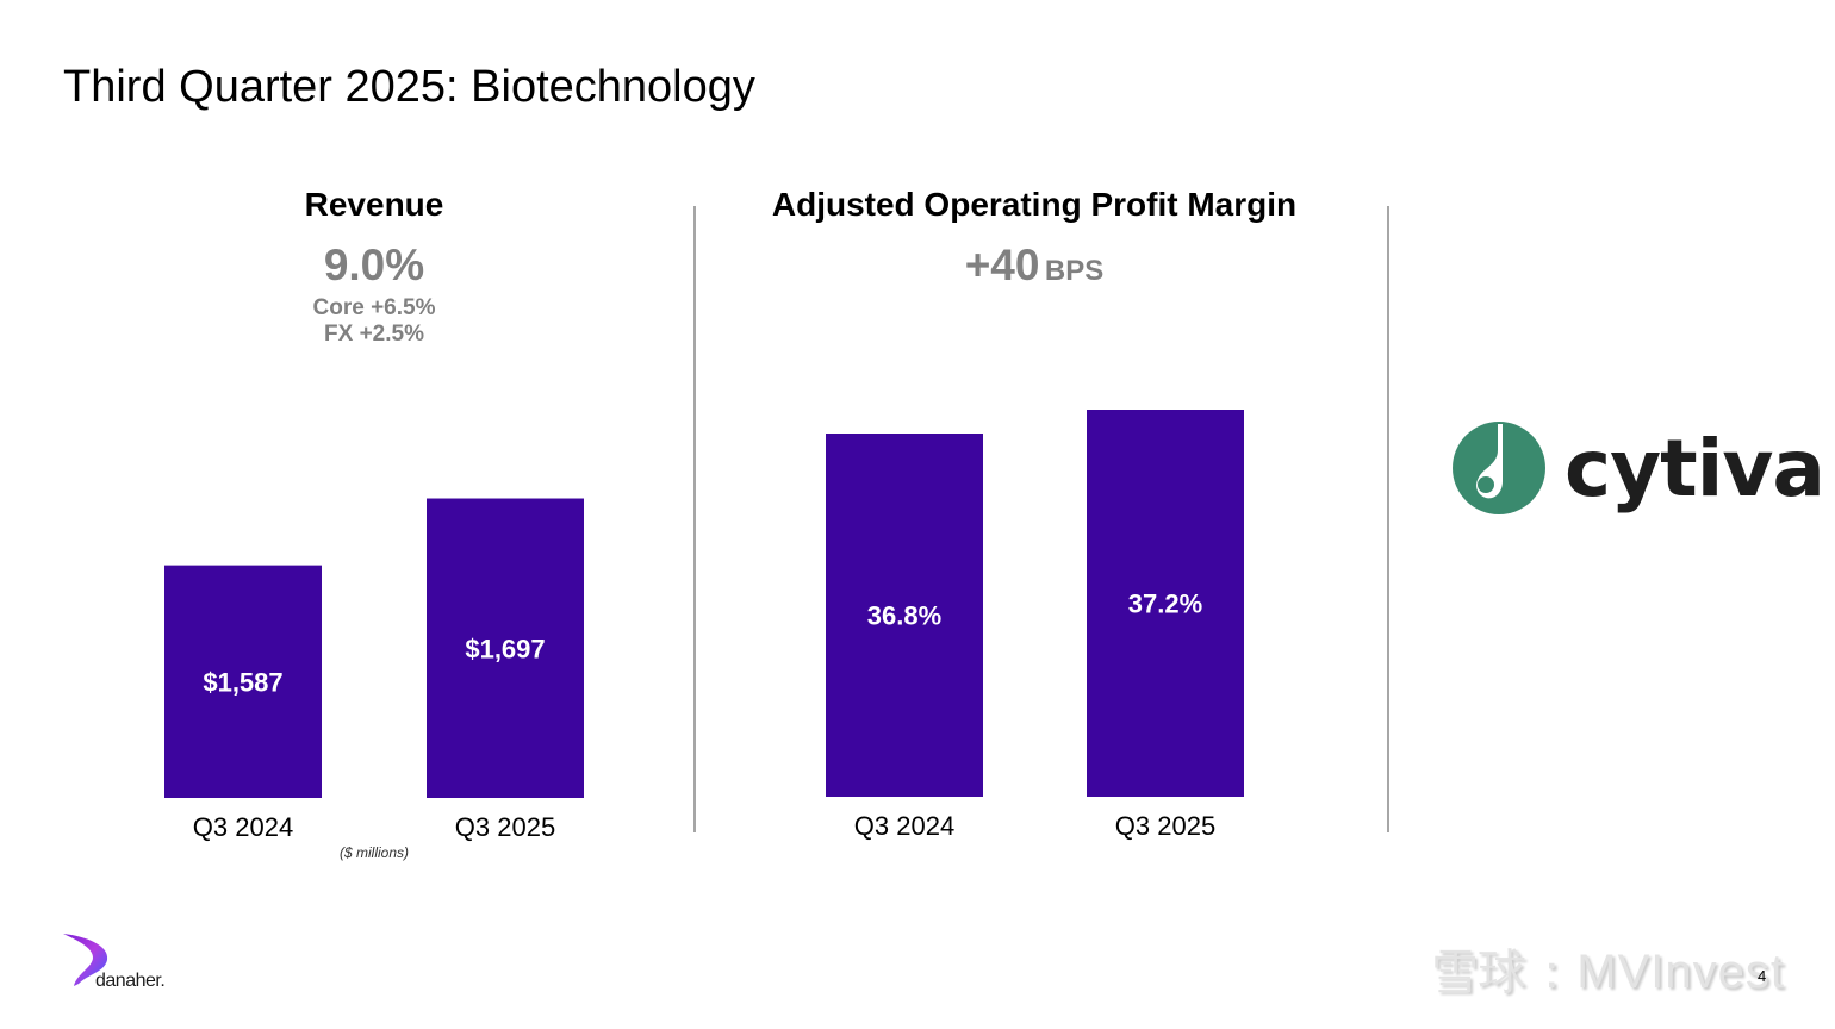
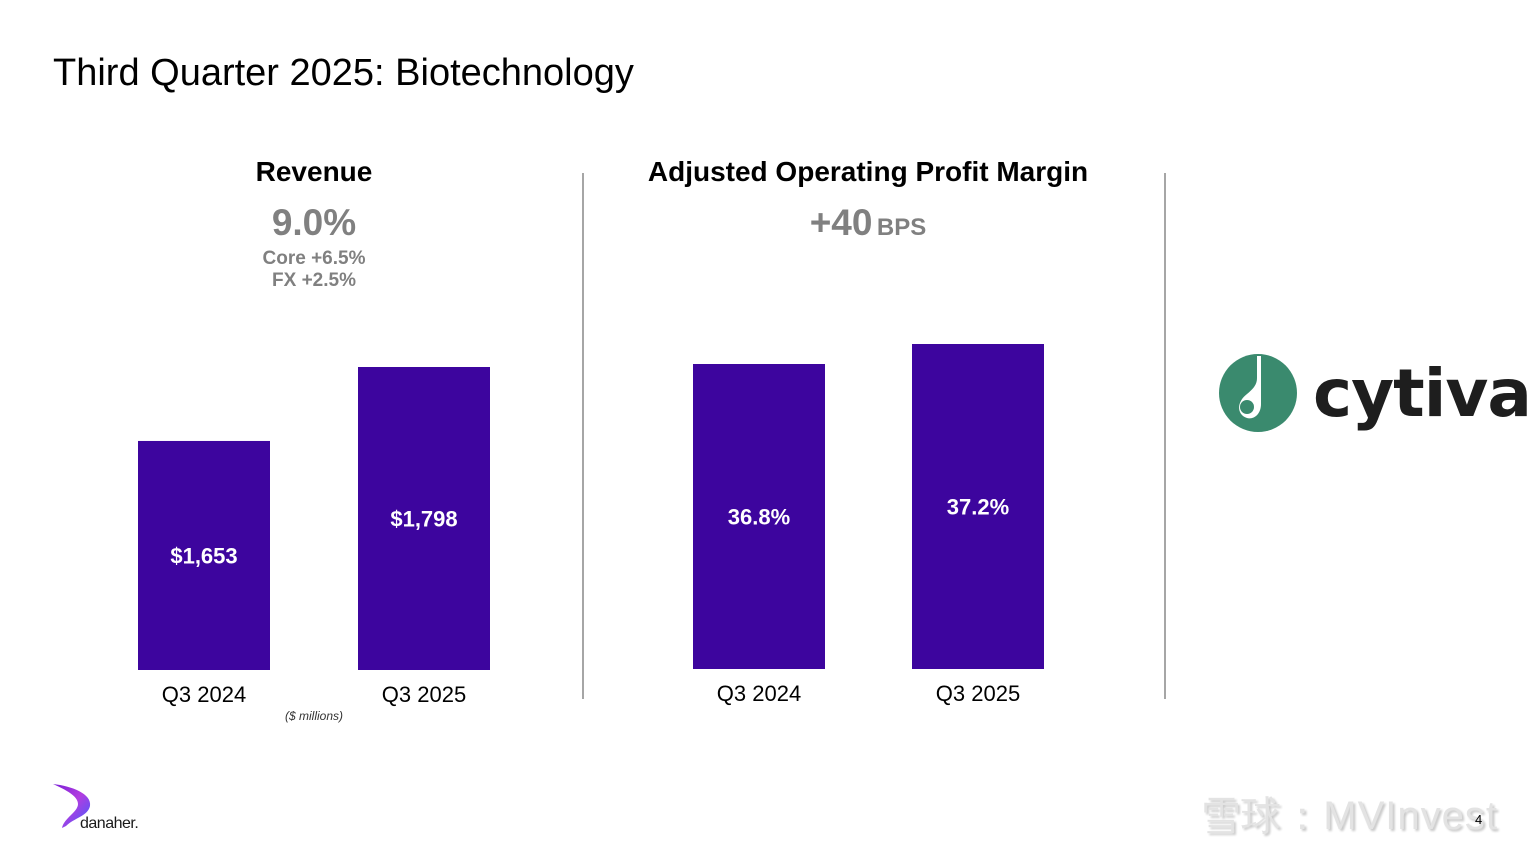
Revenue/Q3 2024: $1,587 -> $1,653
Revenue/Q3 2025: $1,697 -> $1,798
